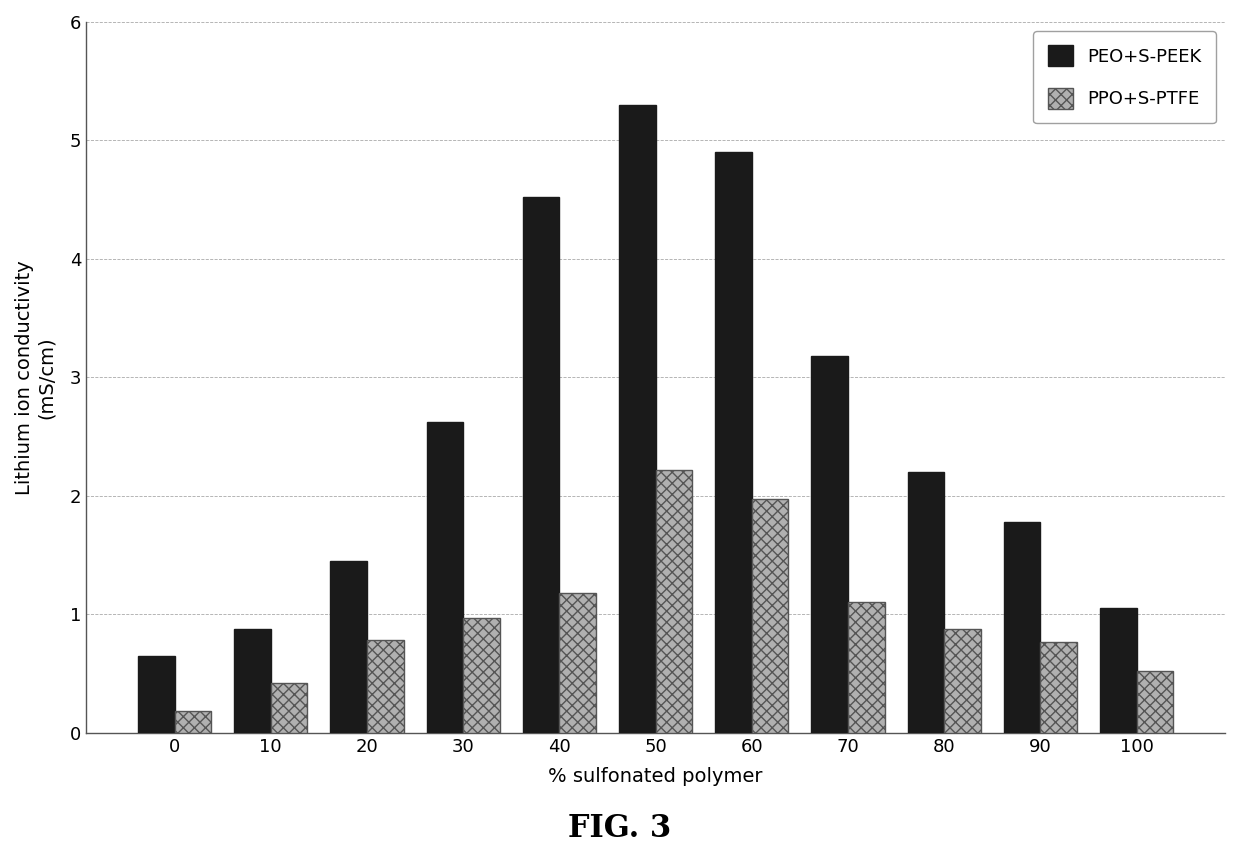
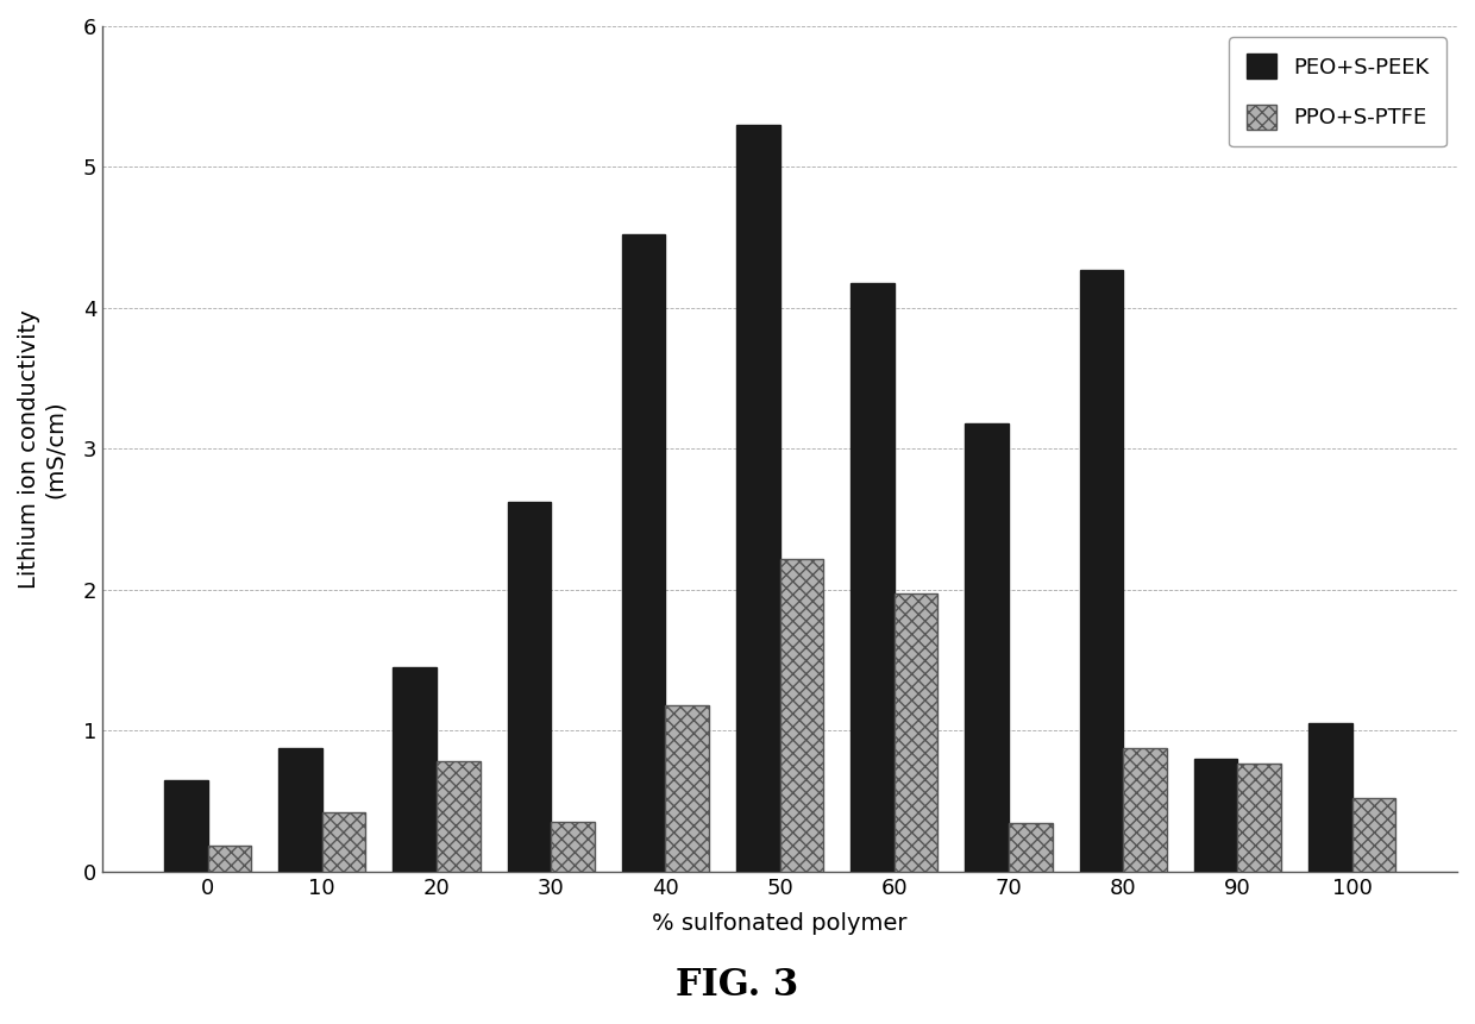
PPO+S-PTFE/30: 0.97 -> 0.35
PEO+S-PEEK/60: 4.90 -> 4.18
PPO+S-PTFE/70: 1.10 -> 0.34
PEO+S-PEEK/80: 2.20 -> 4.27
PEO+S-PEEK/90: 1.78 -> 0.80
